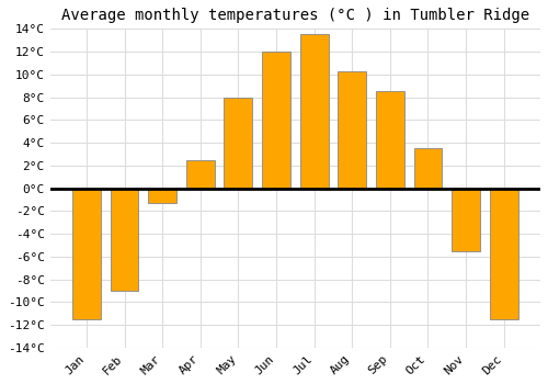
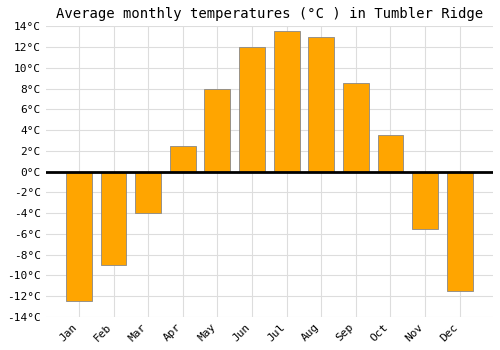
Jan: -11.5°C -> -12.5°C
Mar: -1.3°C -> -4.0°C
Aug: 10.3°C -> 13.0°C
